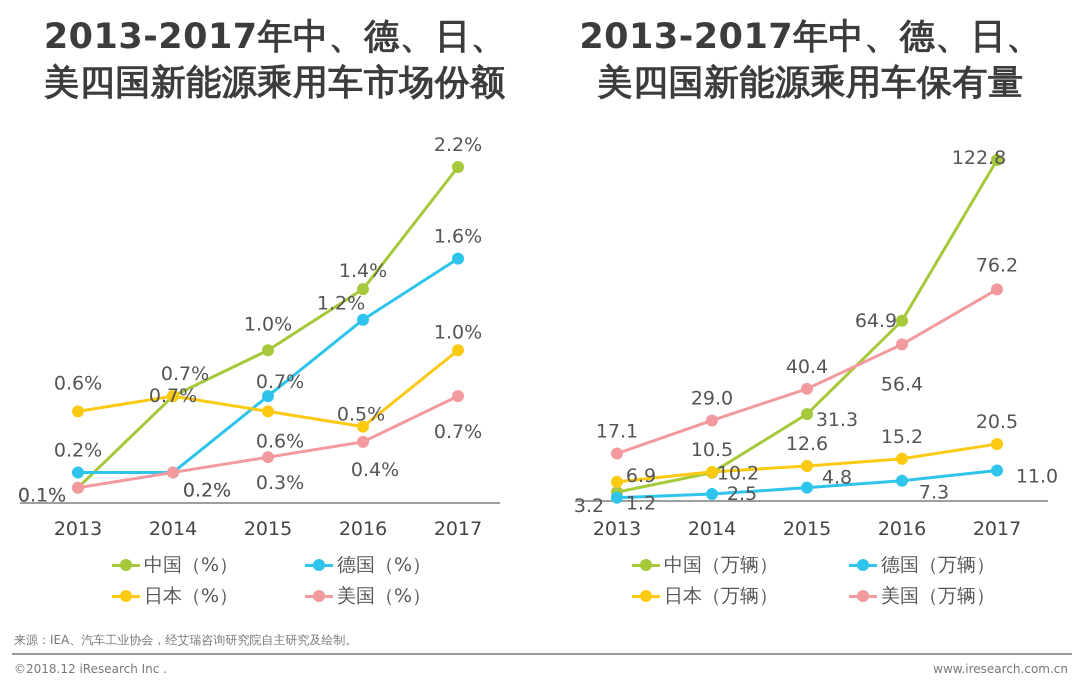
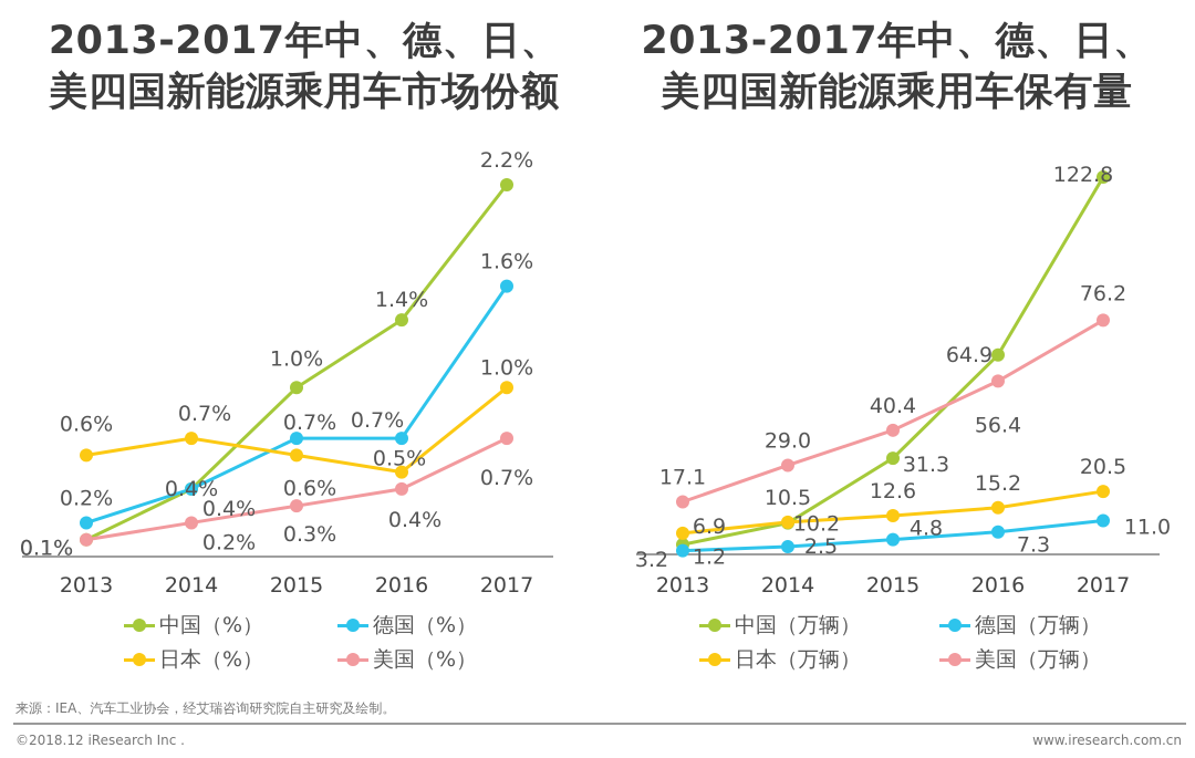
2013-2017年中、德、日、美四国新能源乘用车市场份额/中国（%）/2014: 0.7% -> 0.4%
2013-2017年中、德、日、美四国新能源乘用车市场份额/德国（%）/2014: 0.2% -> 0.4%
2013-2017年中、德、日、美四国新能源乘用车市场份额/德国（%）/2016: 1.2% -> 0.7%
